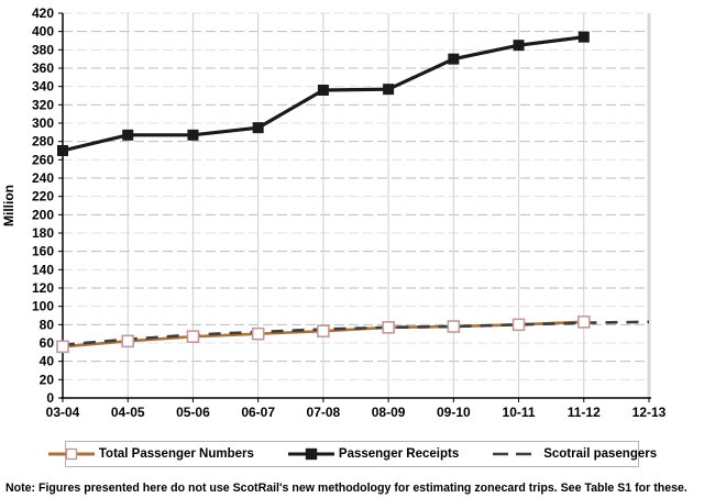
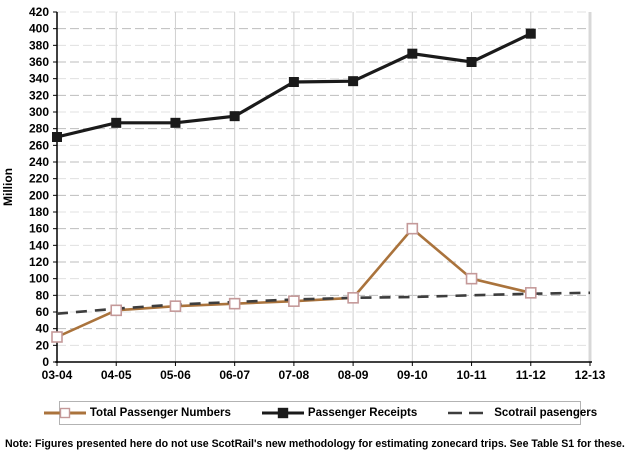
Total Passenger Numbers/03-04: 60 -> 30
Total Passenger Numbers/09-10: 80 -> 160
Total Passenger Numbers/10-11: 80 -> 100
Passenger Receipts/10-11: 380 -> 360
